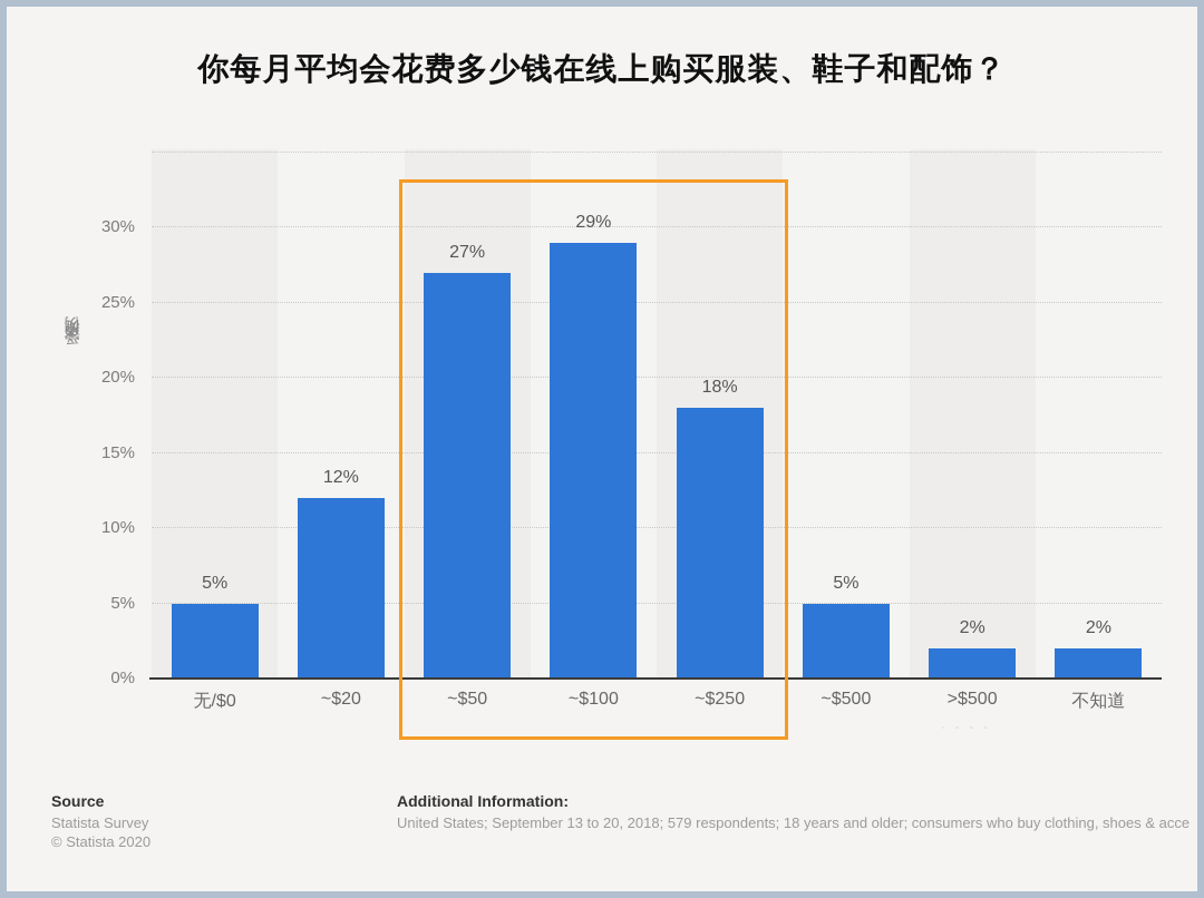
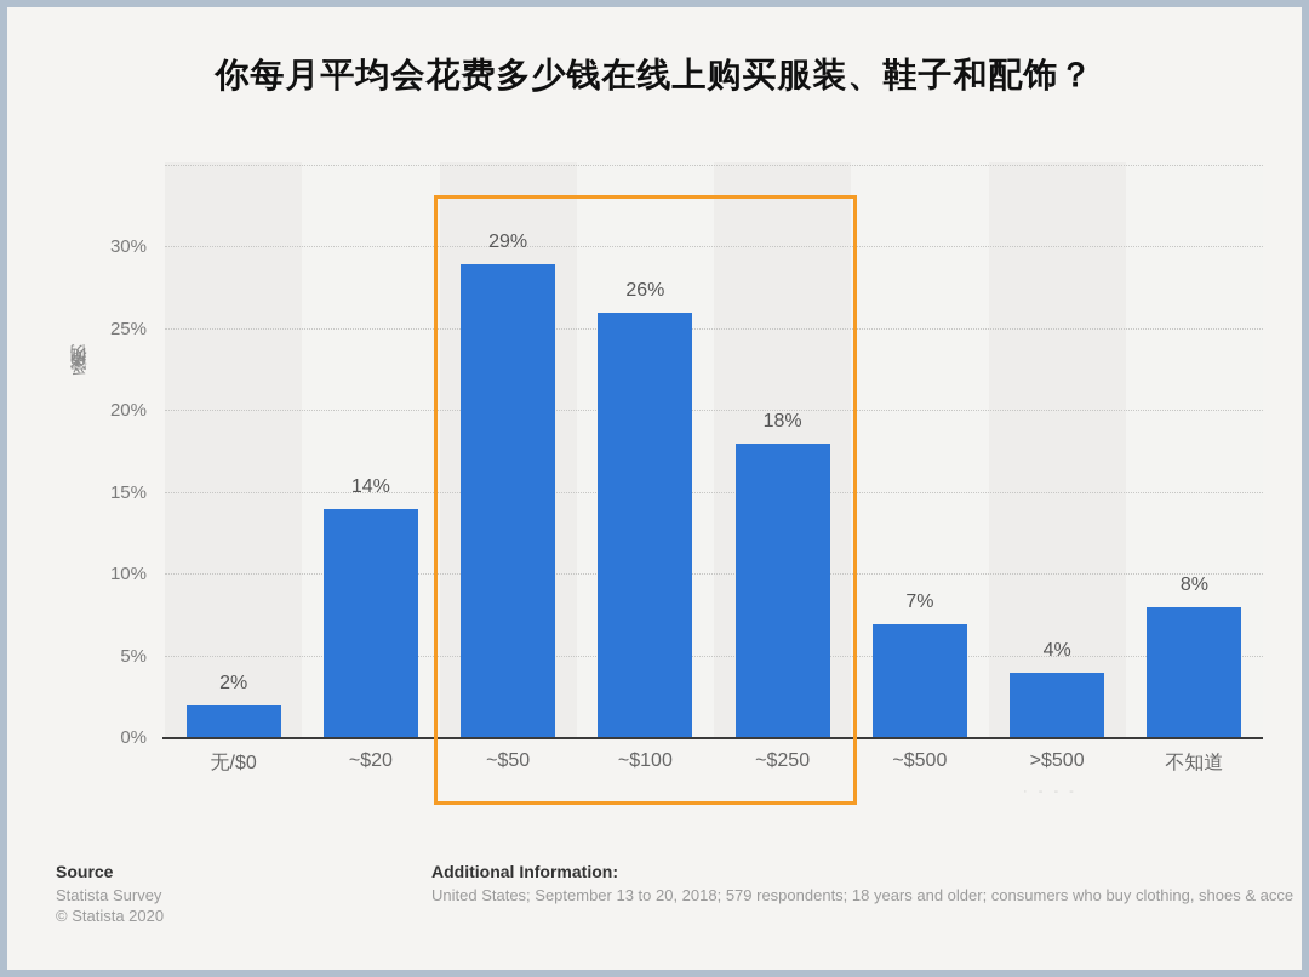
无/$0: 5% -> 2%
~$20: 12% -> 14%
~$50: 27% -> 29%
~$100: 29% -> 26%
~$500: 5% -> 7%
>$500: 2% -> 4%
不知道: 2% -> 8%
